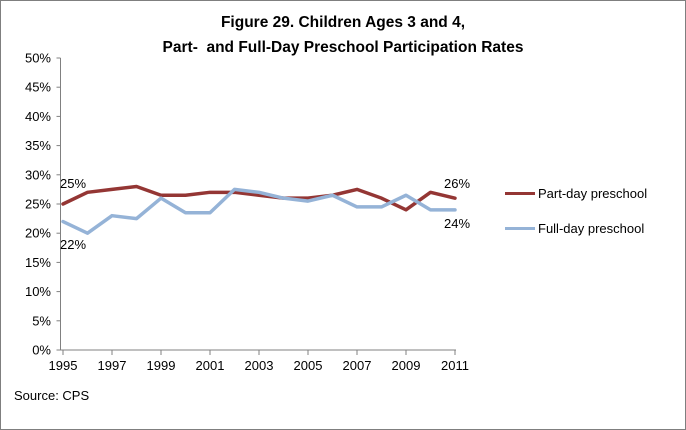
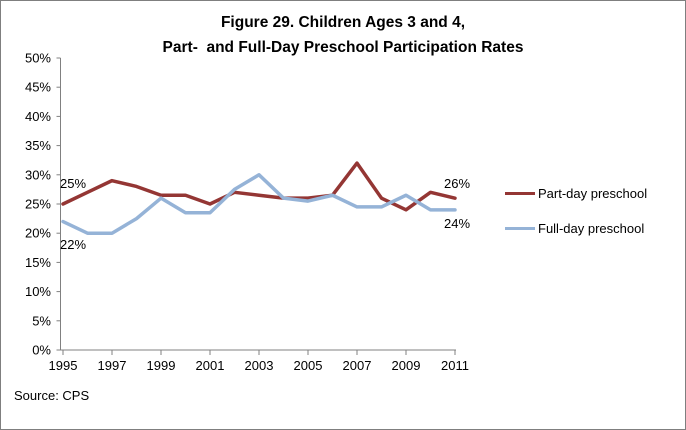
Part-day preschool/1997: 28% -> 29%
Full-day preschool/1997: 23% -> 20%
Part-day preschool/2001: 27% -> 25%
Full-day preschool/2003: 27% -> 30%
Part-day preschool/2007: 28% -> 32%
